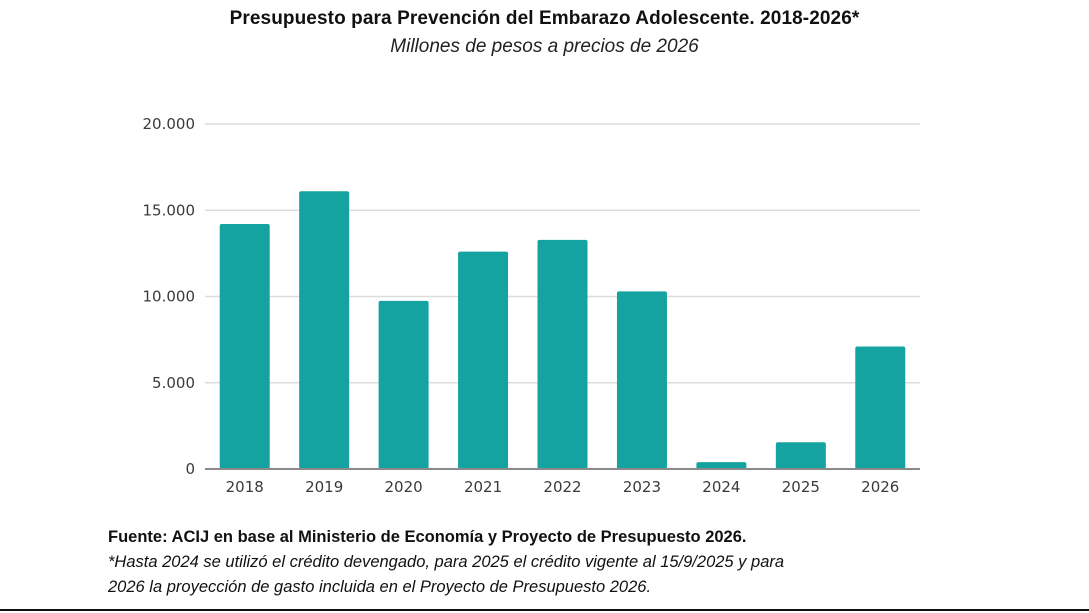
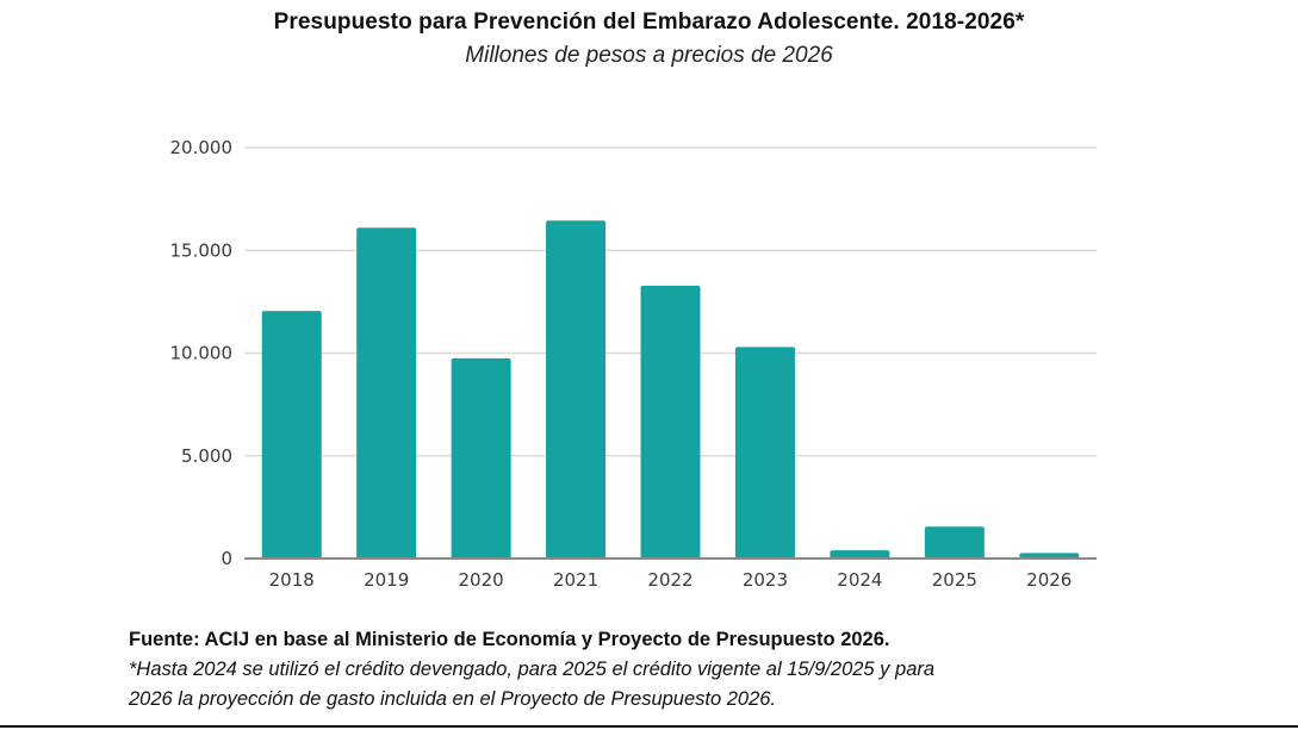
2018: 14200 -> 12000
2021: 12600 -> 16400
2026: 7100 -> 300
